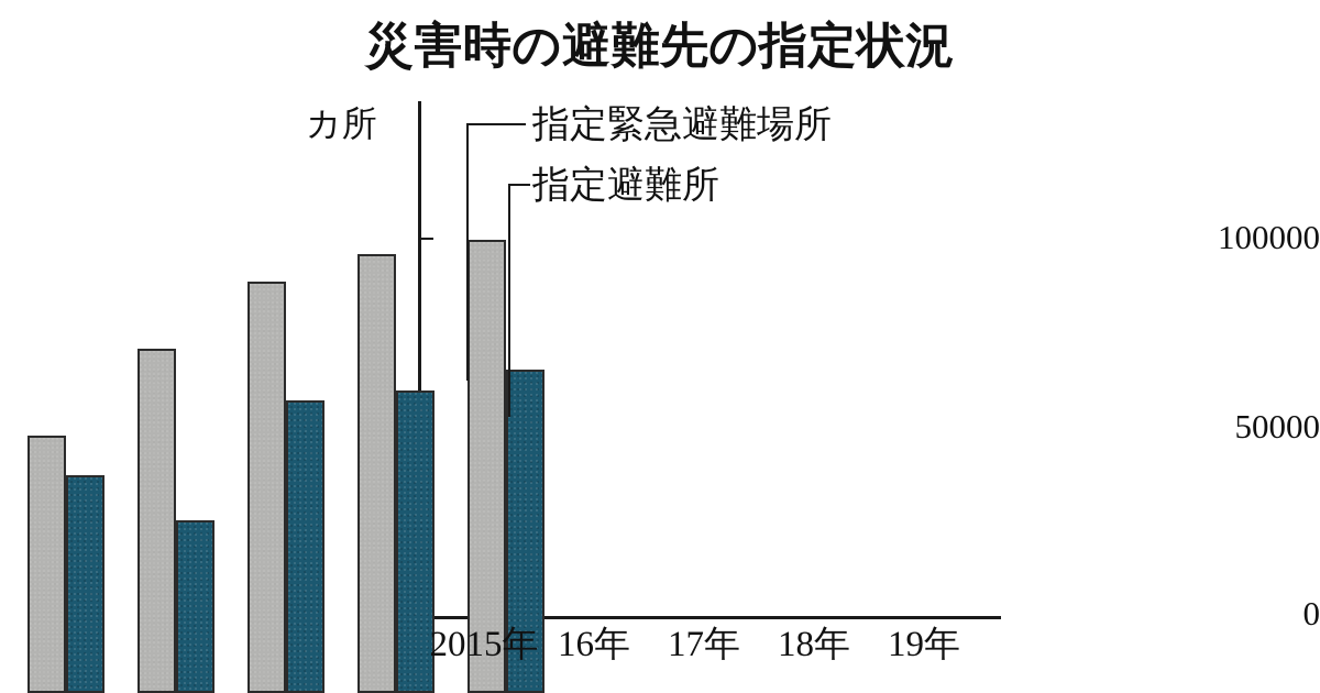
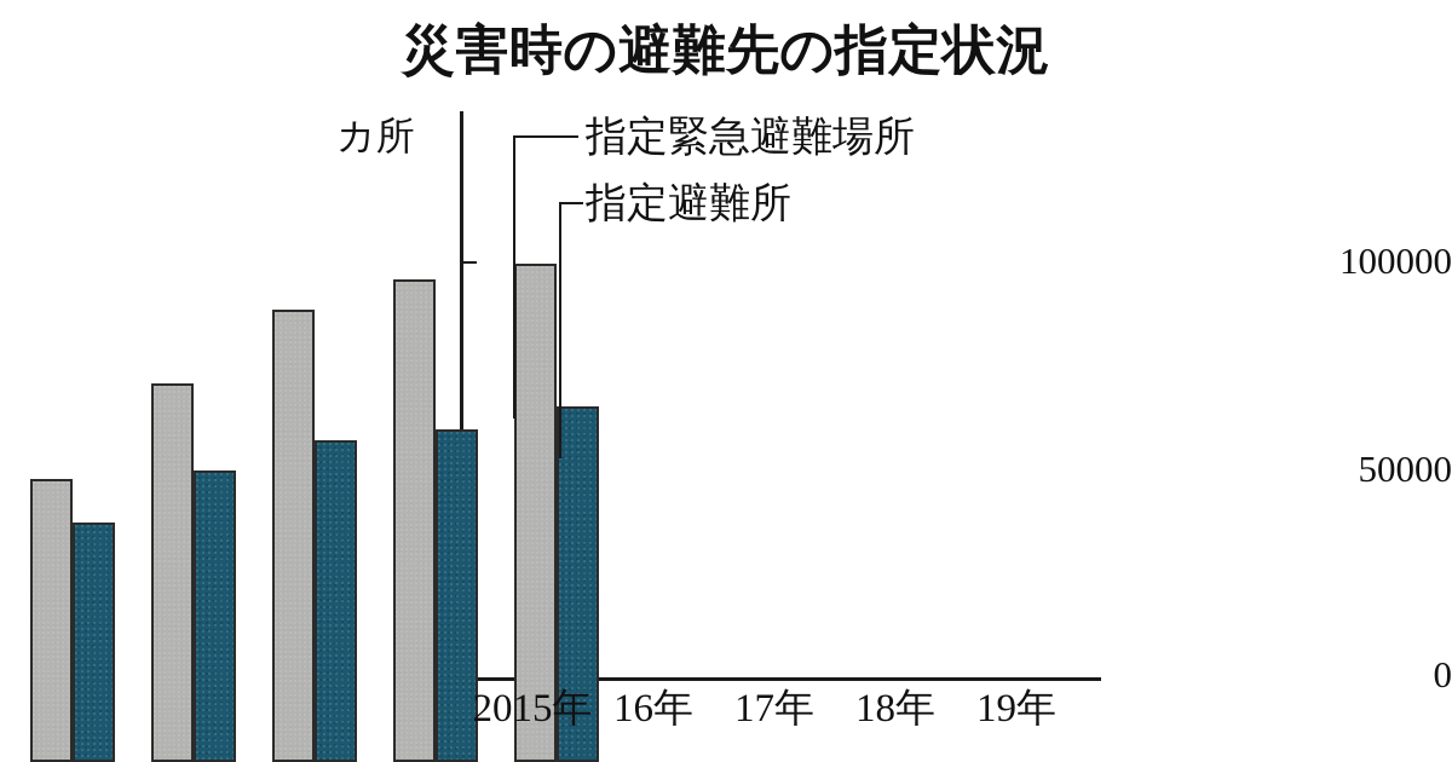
指定避難所/16年: 42000 -> 64000
